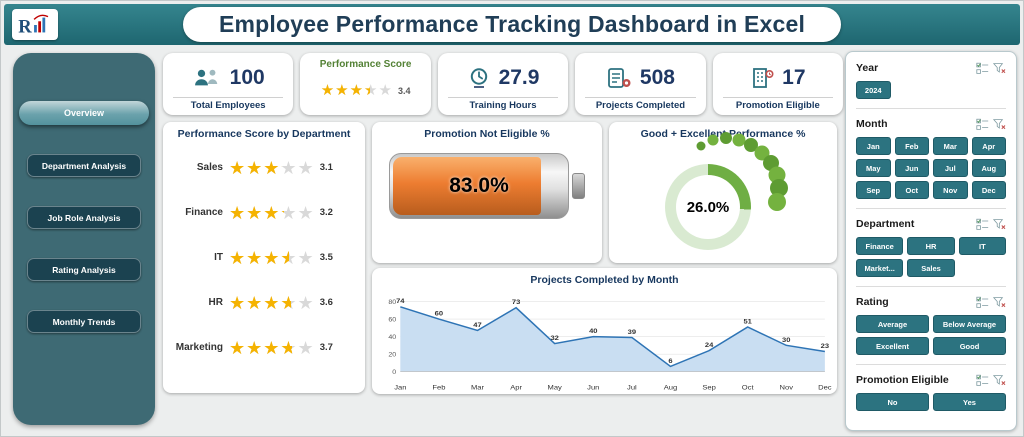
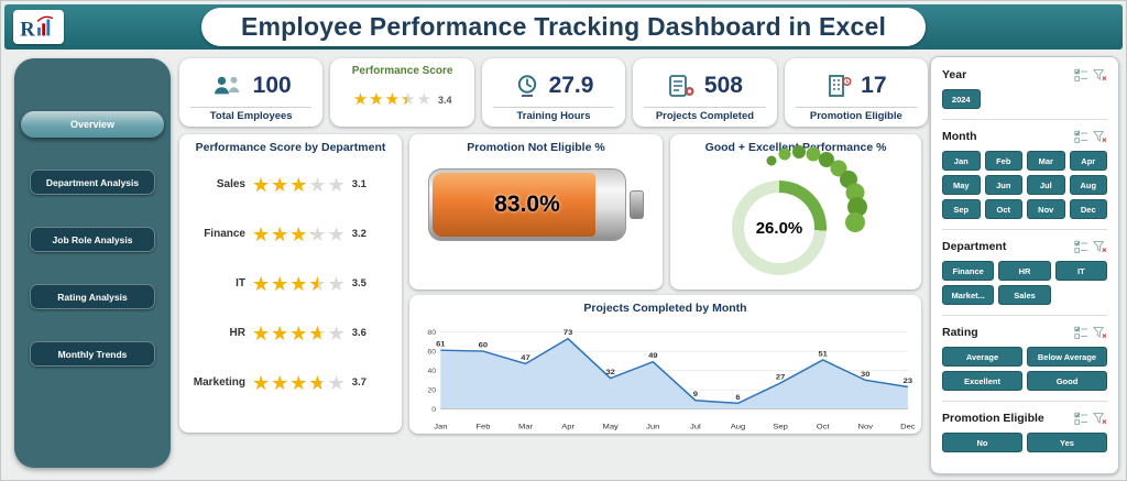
Projects Completed by Month/Jan: 74 -> 61
Projects Completed by Month/Jun: 40 -> 49
Projects Completed by Month/Jul: 39 -> 9
Projects Completed by Month/Sep: 24 -> 27
